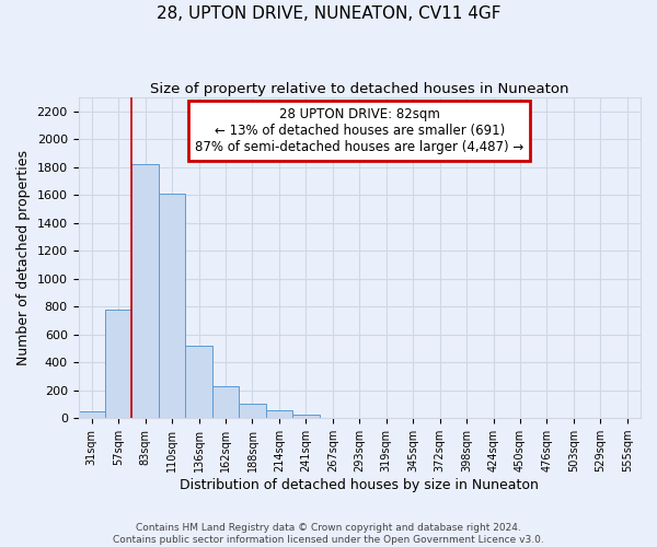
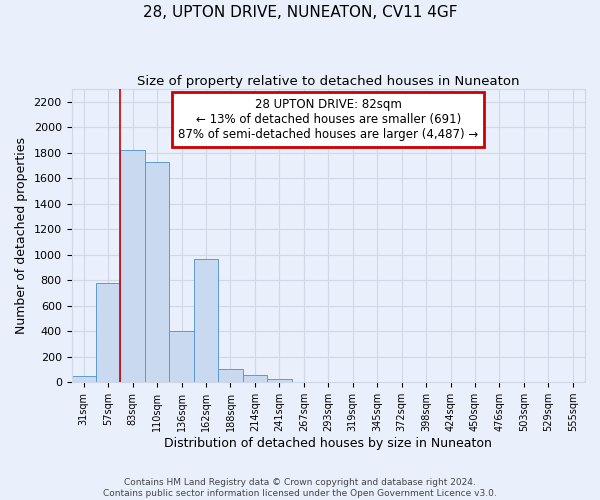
110sqm: 1610 -> 1730
136sqm: 520 -> 400
162sqm: 230 -> 970
